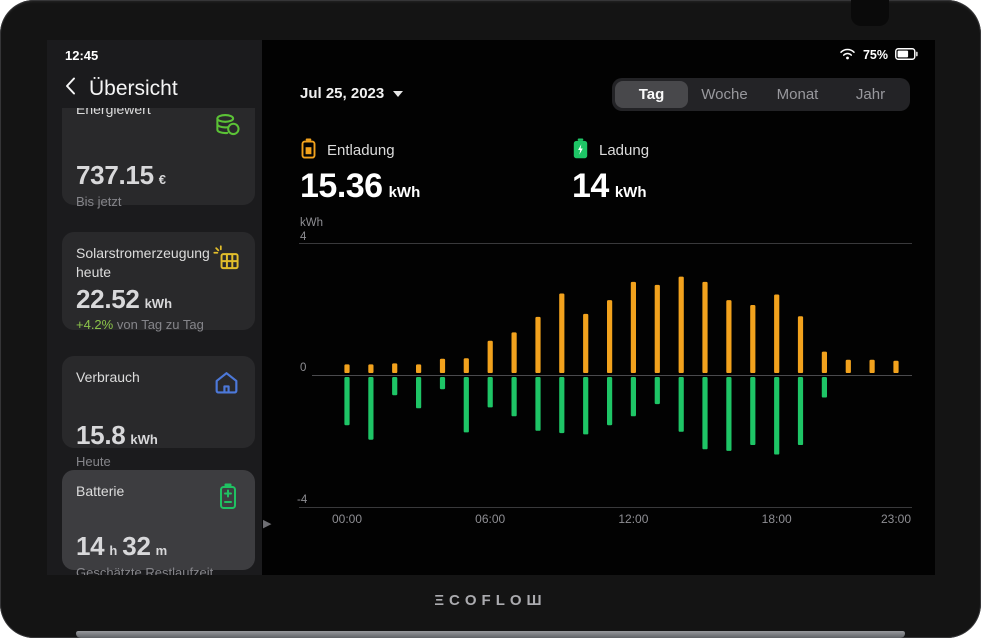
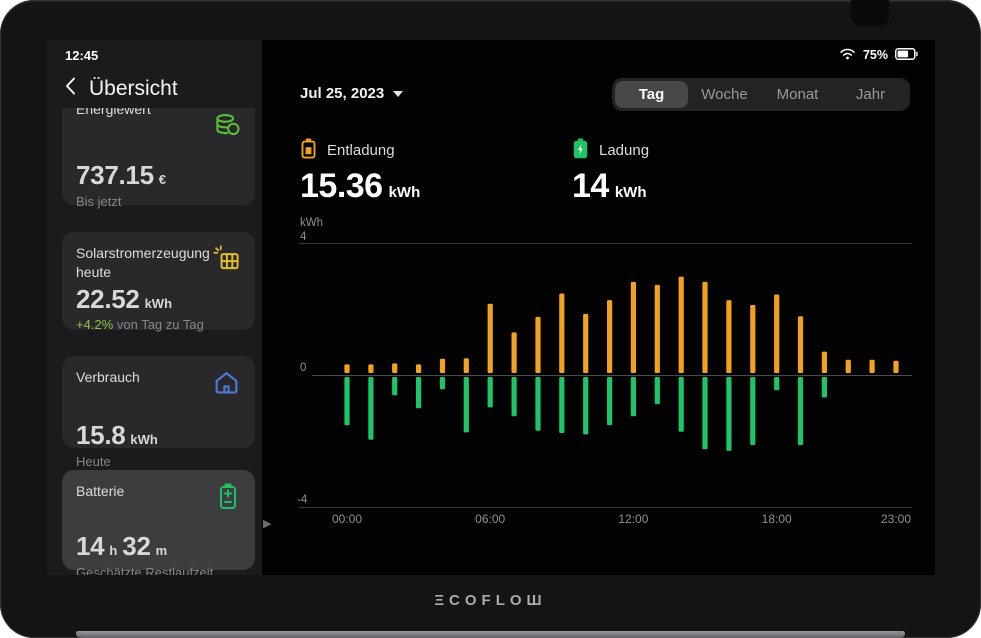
Entladung/06:00: 1.0 -> 2.1
Ladung/18:00: 2.4 -> 0.4
